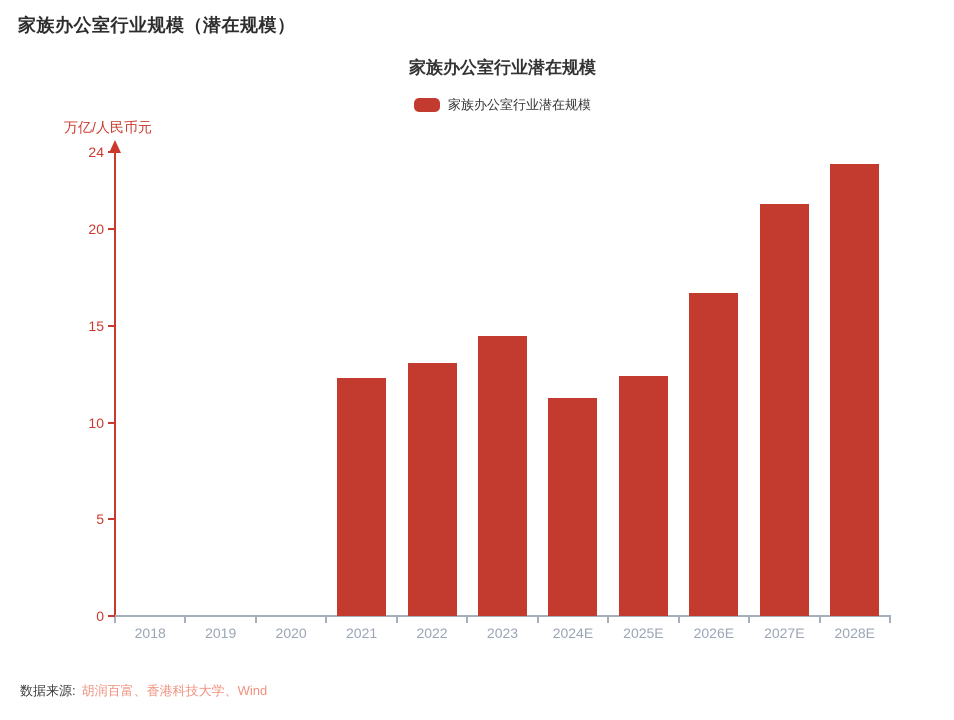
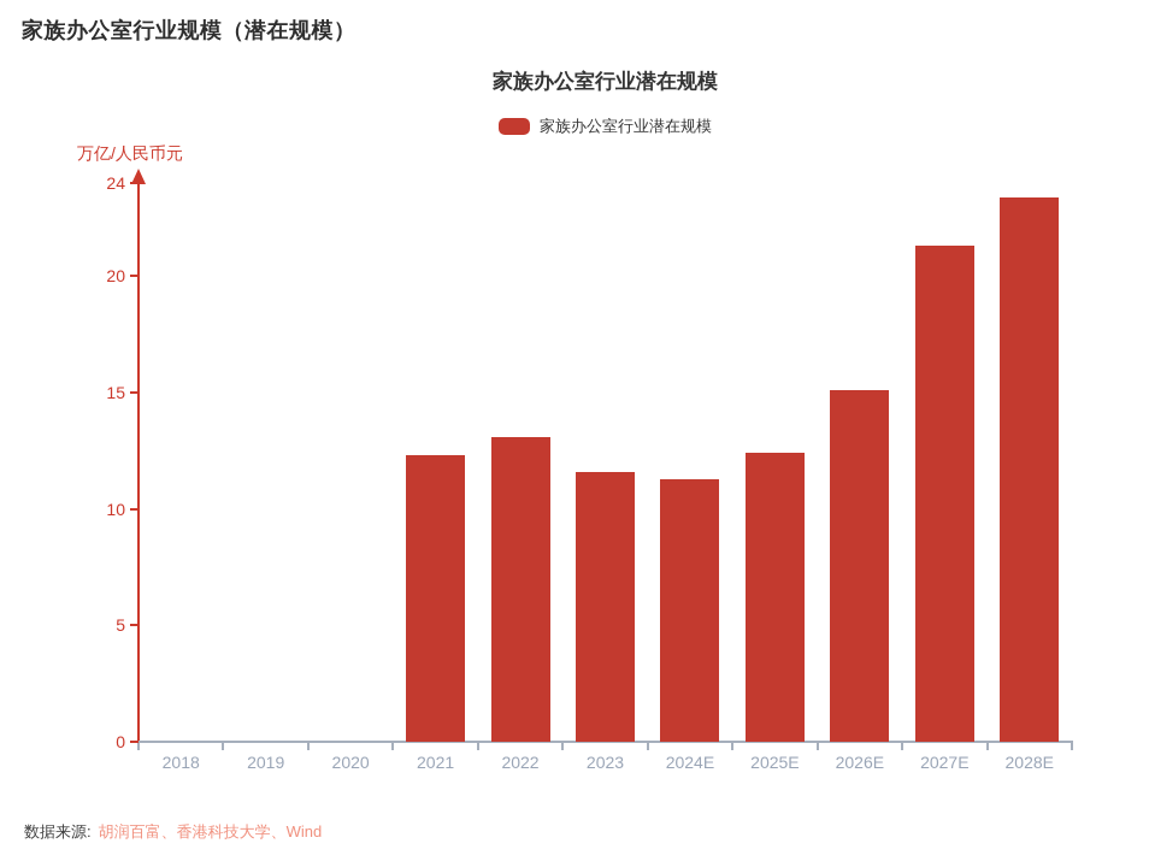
2023: 14.5 -> 11.6
2026E: 16.7 -> 15.1
